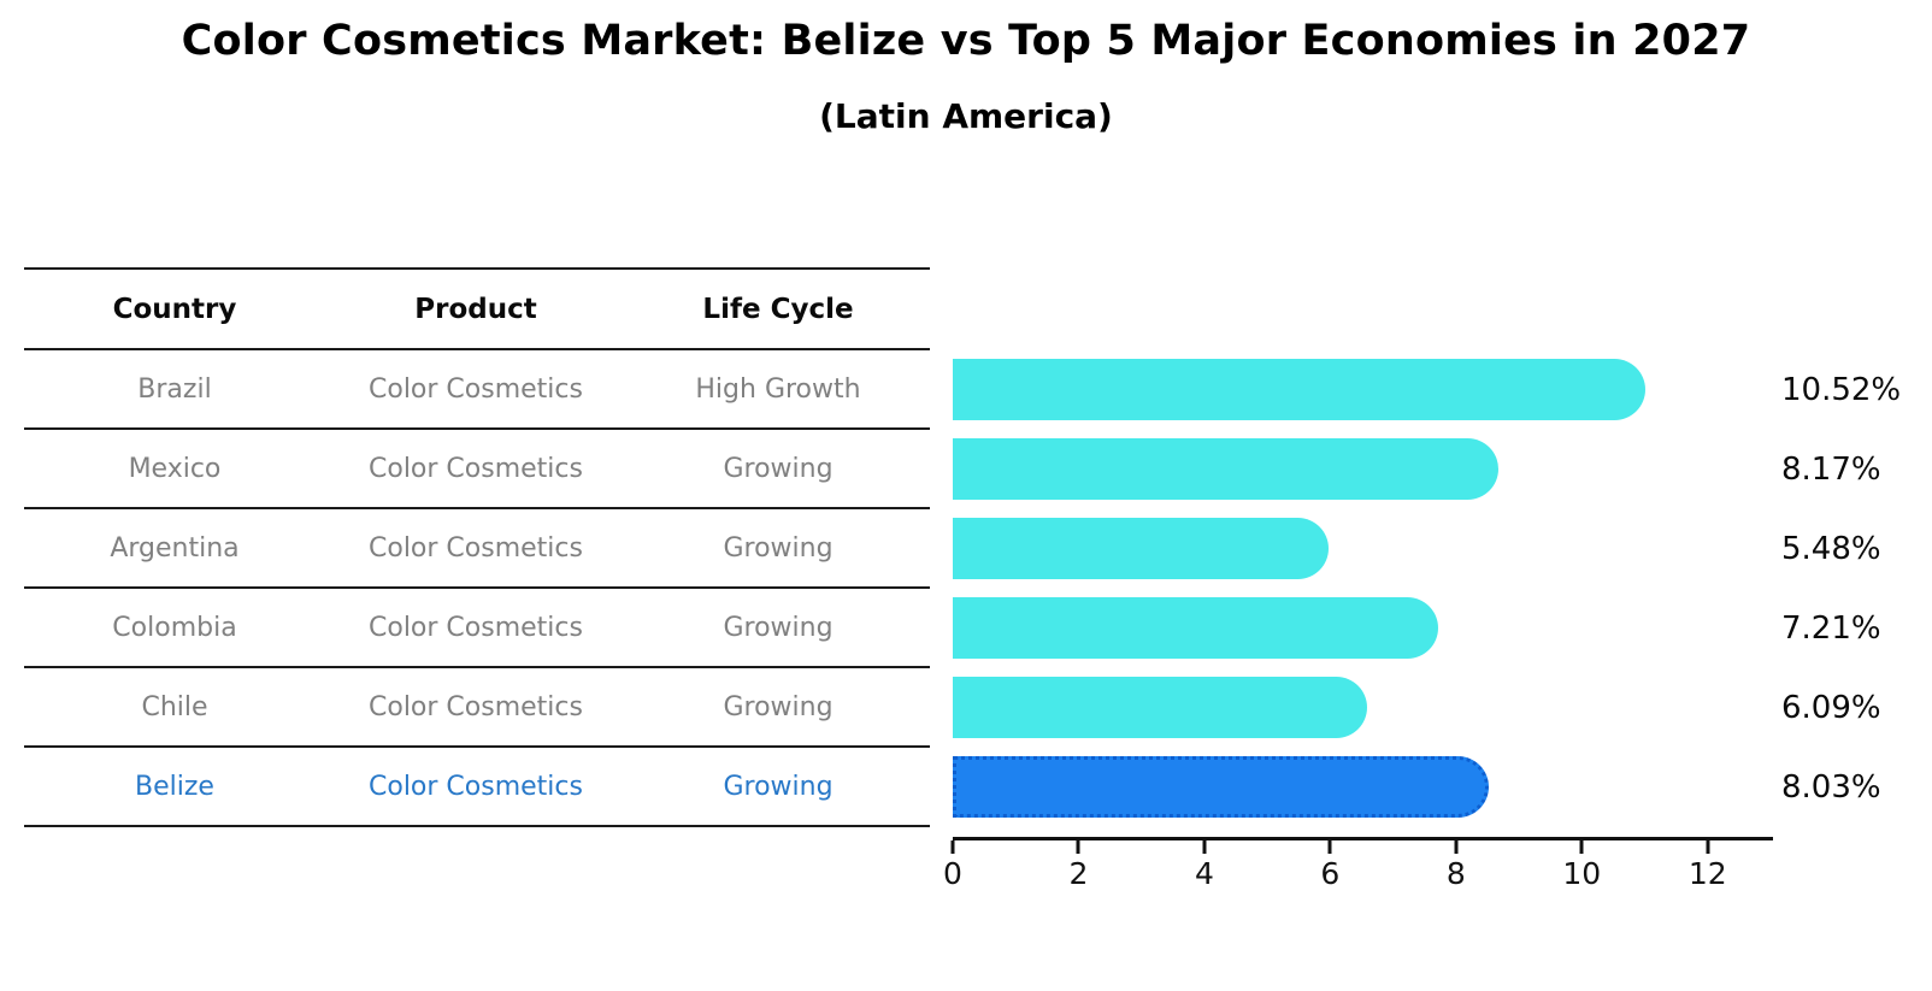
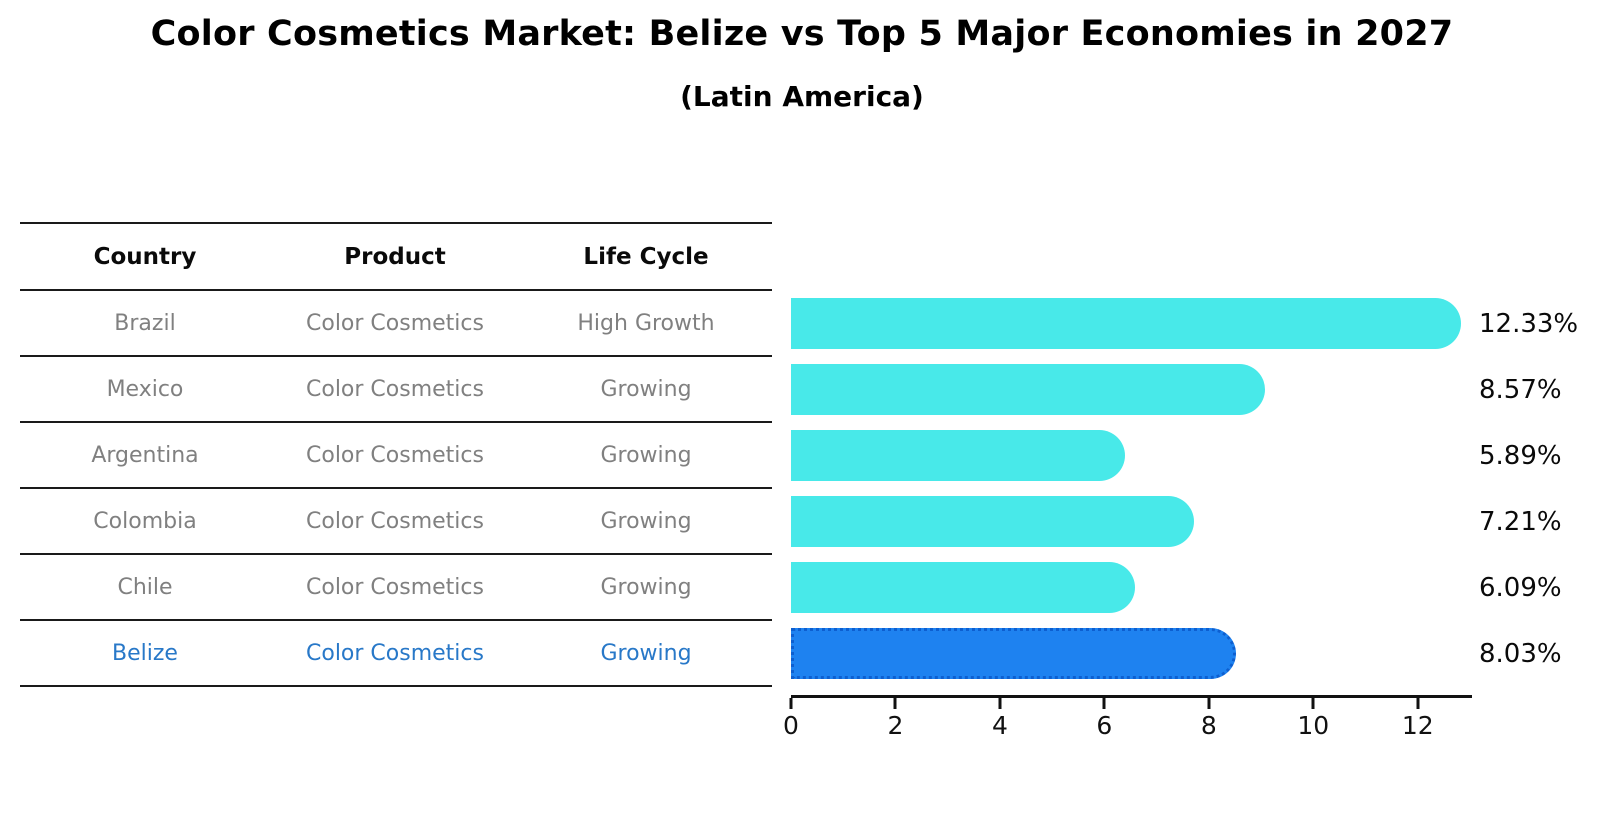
Brazil: 10.52% -> 12.33%
Mexico: 8.17% -> 8.57%
Argentina: 5.48% -> 5.89%
